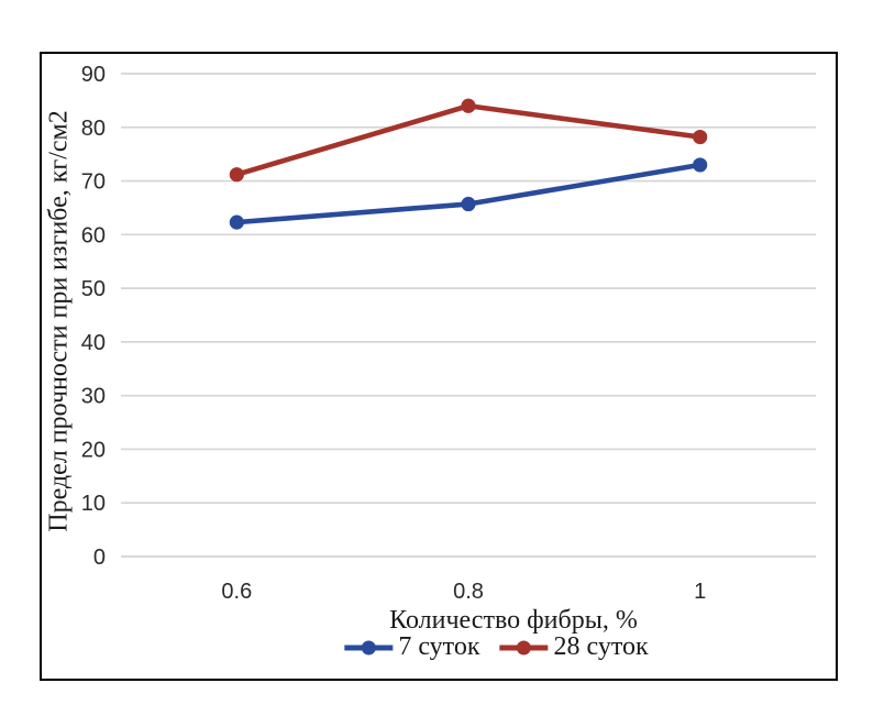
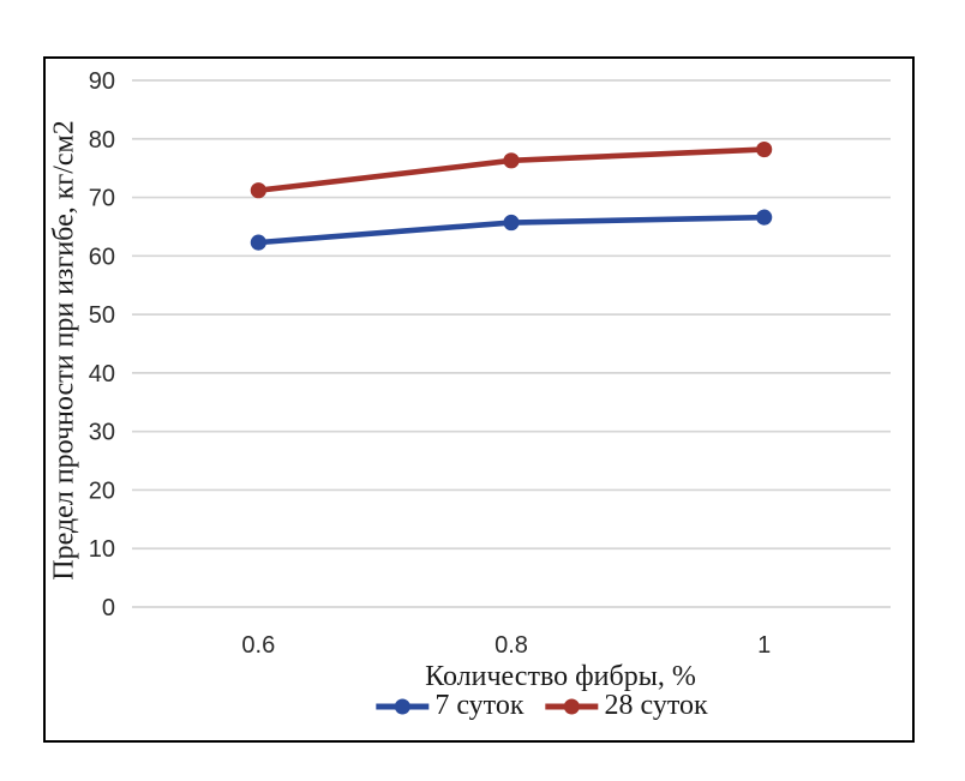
28 суток/0.8: 84 -> 76
7 суток/1: 73 -> 67
